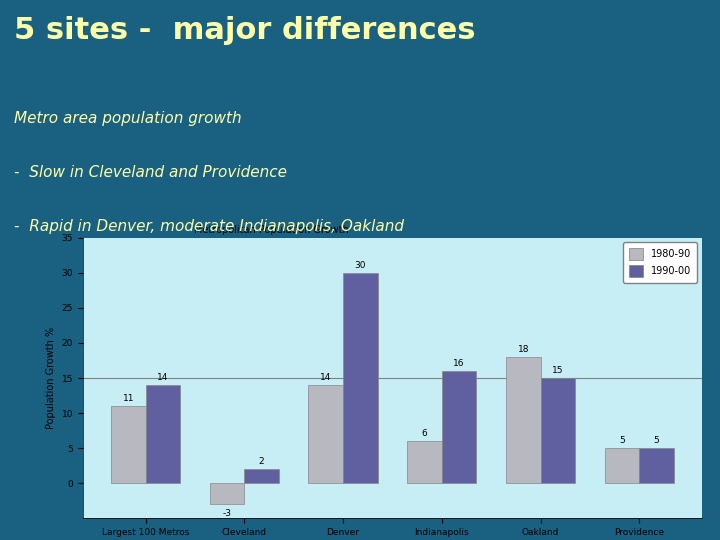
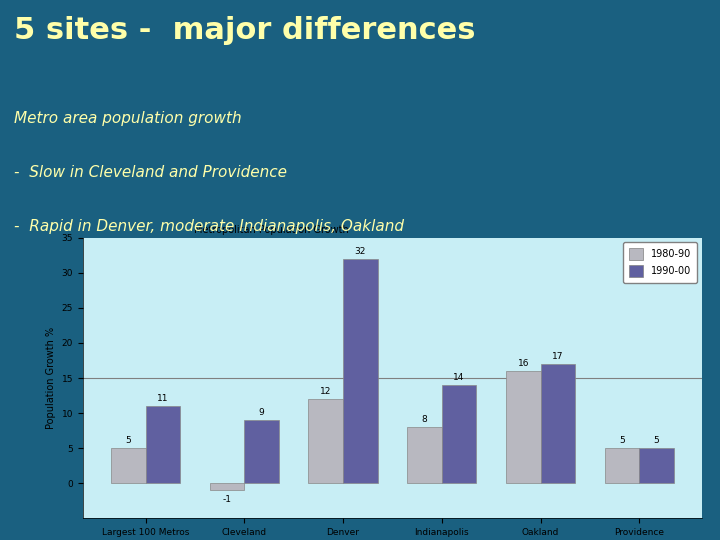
1980-90/Largest 100 Metros: 11 -> 5
1990-00/Largest 100 Metros: 14 -> 11
1980-90/Cleveland: -3 -> -1
1990-00/Cleveland: 2 -> 9
1980-90/Denver: 14 -> 12
1990-00/Denver: 30 -> 32
1980-90/Indianapolis: 6 -> 8
1990-00/Indianapolis: 16 -> 14
1980-90/Oakland: 18 -> 16
1990-00/Oakland: 15 -> 17
